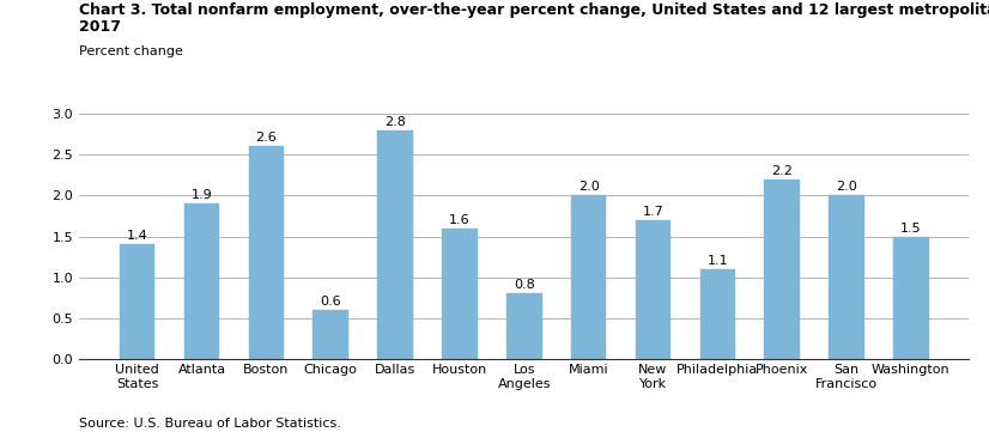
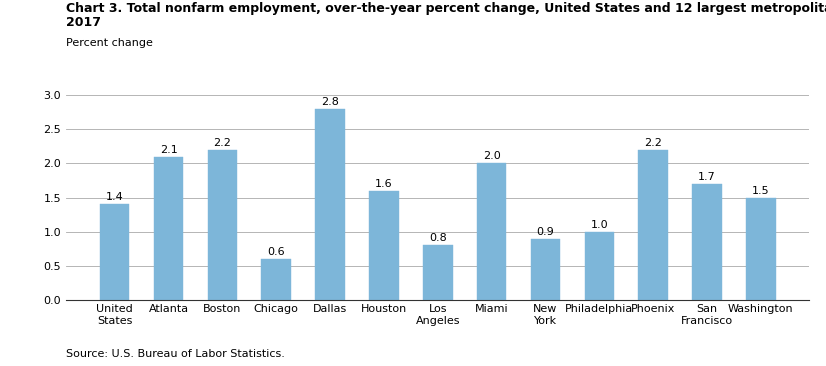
Atlanta: 1.9 -> 2.1
Boston: 2.6 -> 2.2
New York: 1.7 -> 0.9
Philadelphia: 1.1 -> 1.0
San Francisco: 2.0 -> 1.7
